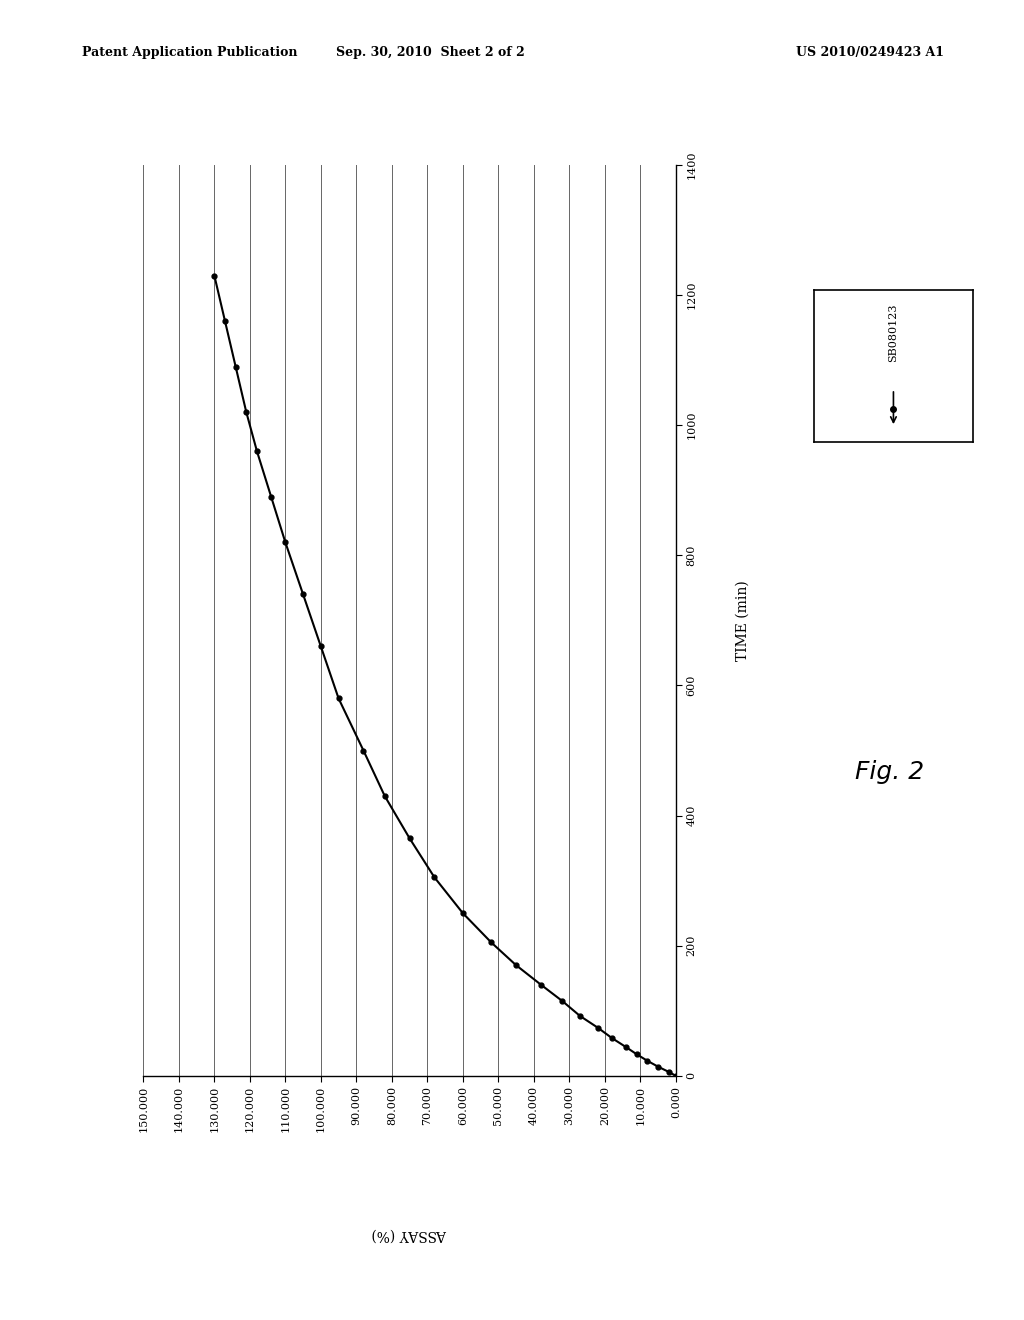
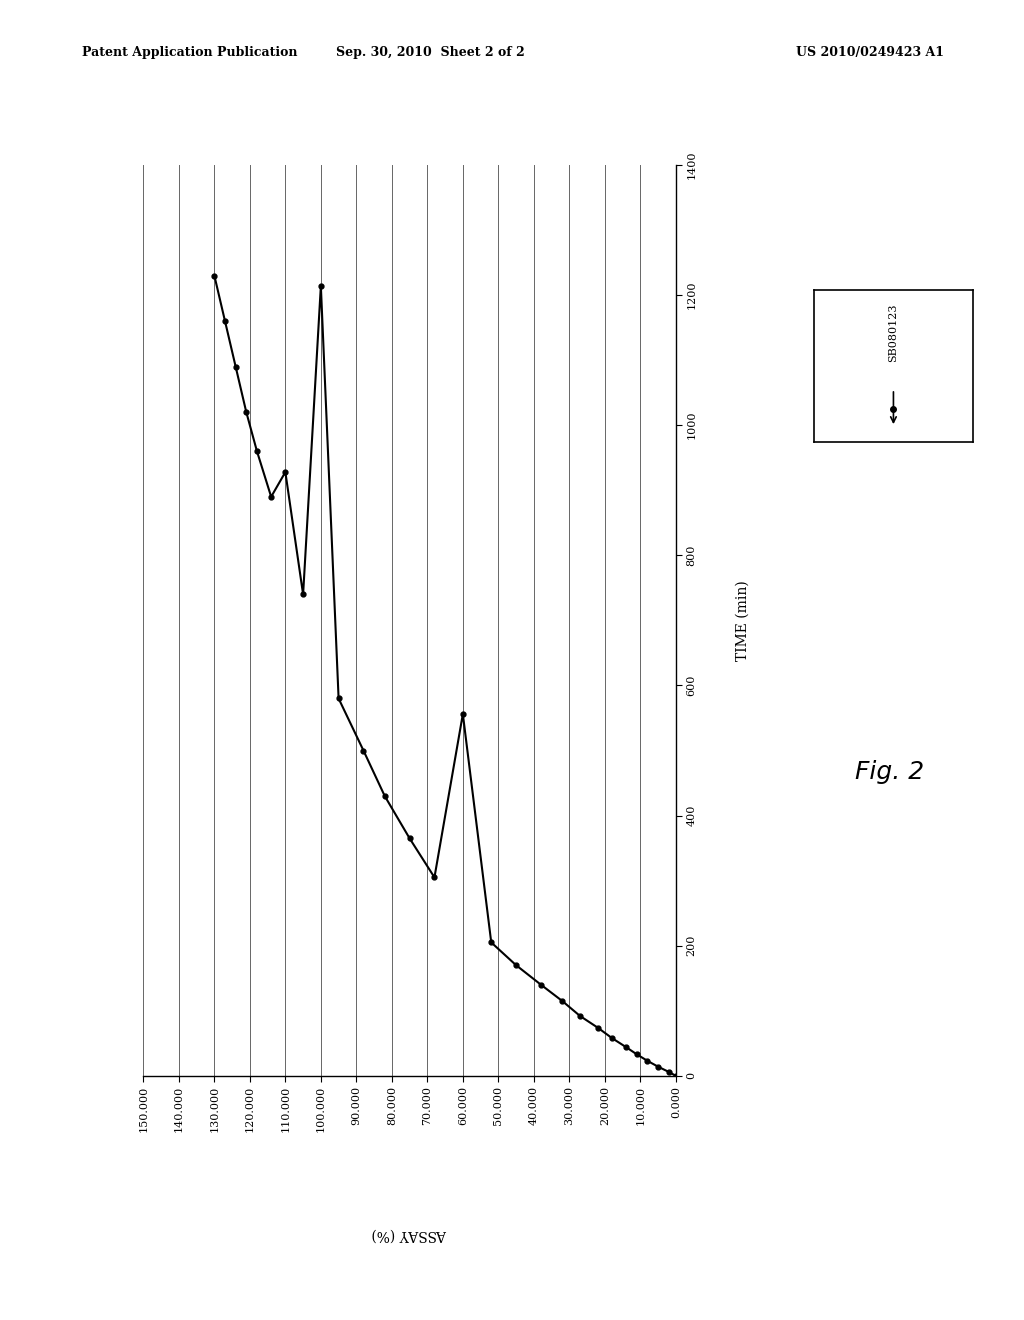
110.000: 820 -> 928
100.000: 660 -> 1214
60.000: 250 -> 556
